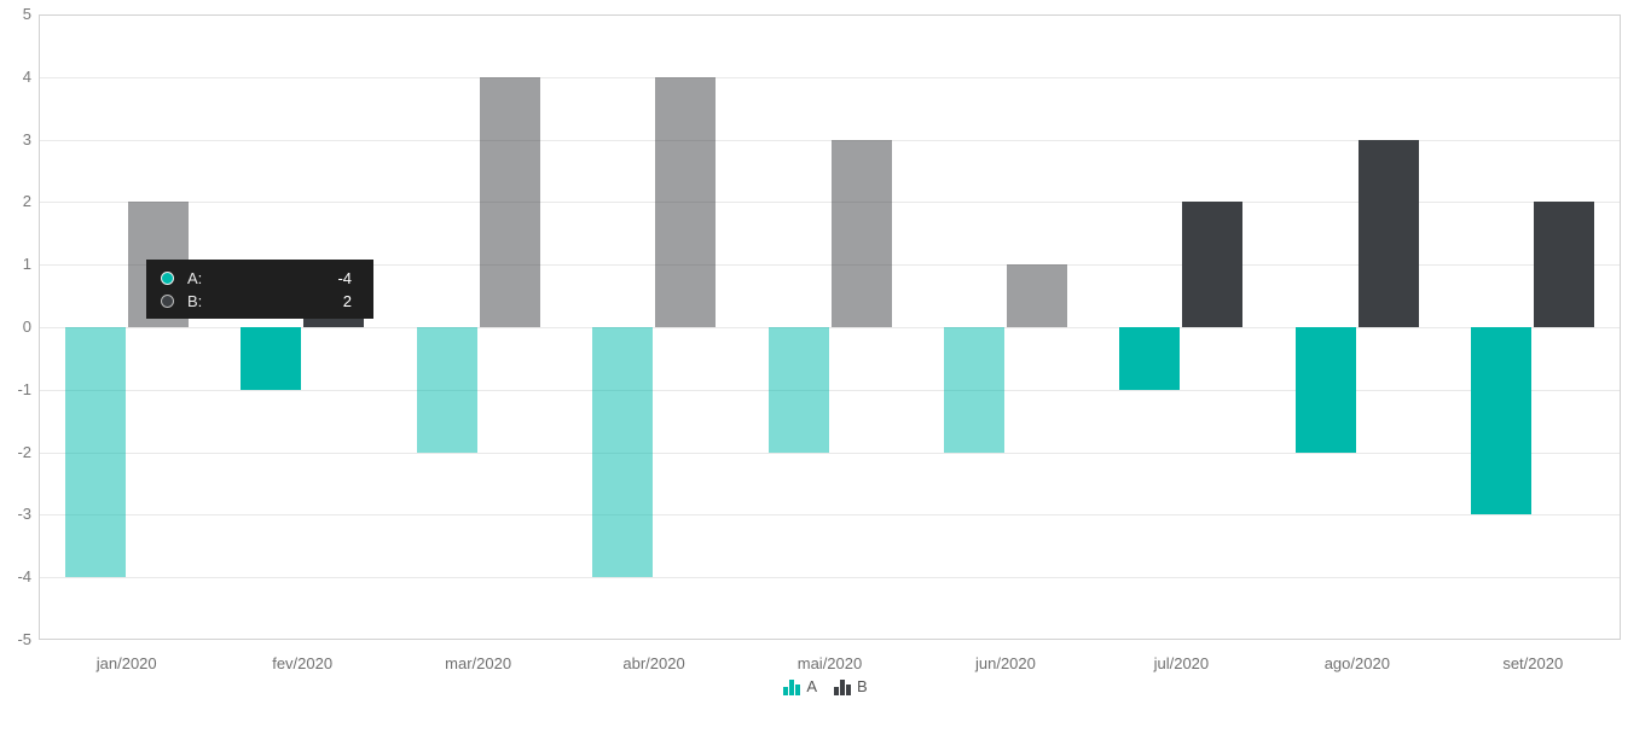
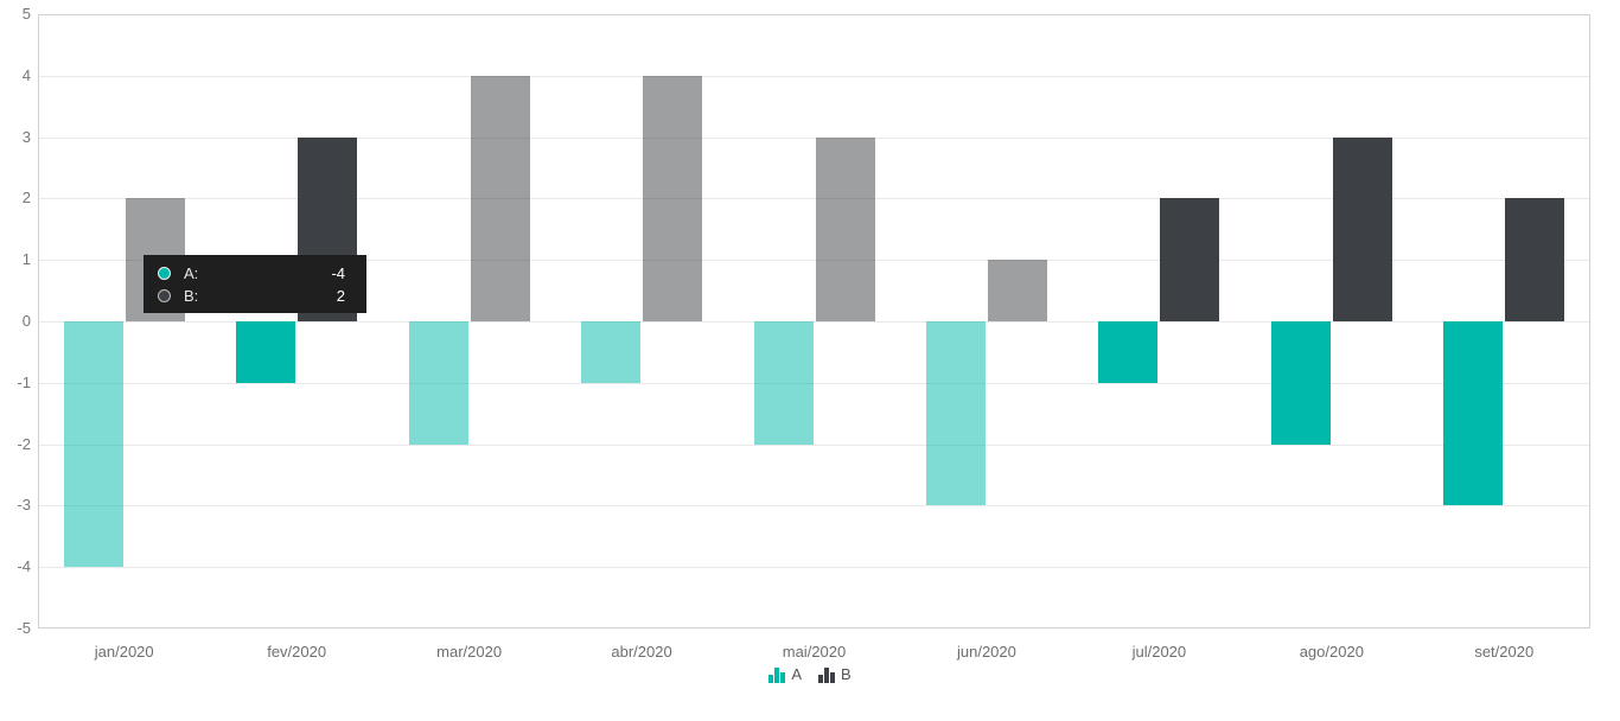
B/fev/2020: 1 -> 3
A/abr/2020: -4 -> -1
A/jun/2020: -2 -> -3
